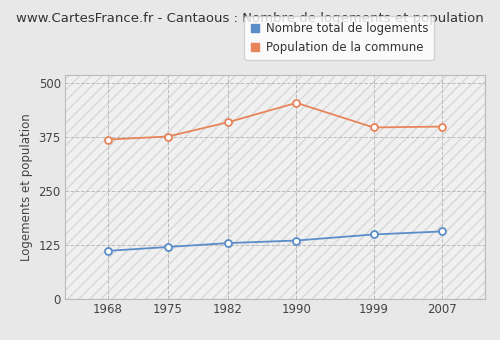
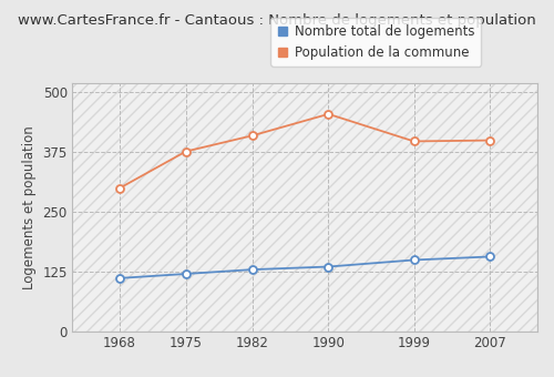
Population de la commune/1968: 370 -> 300
